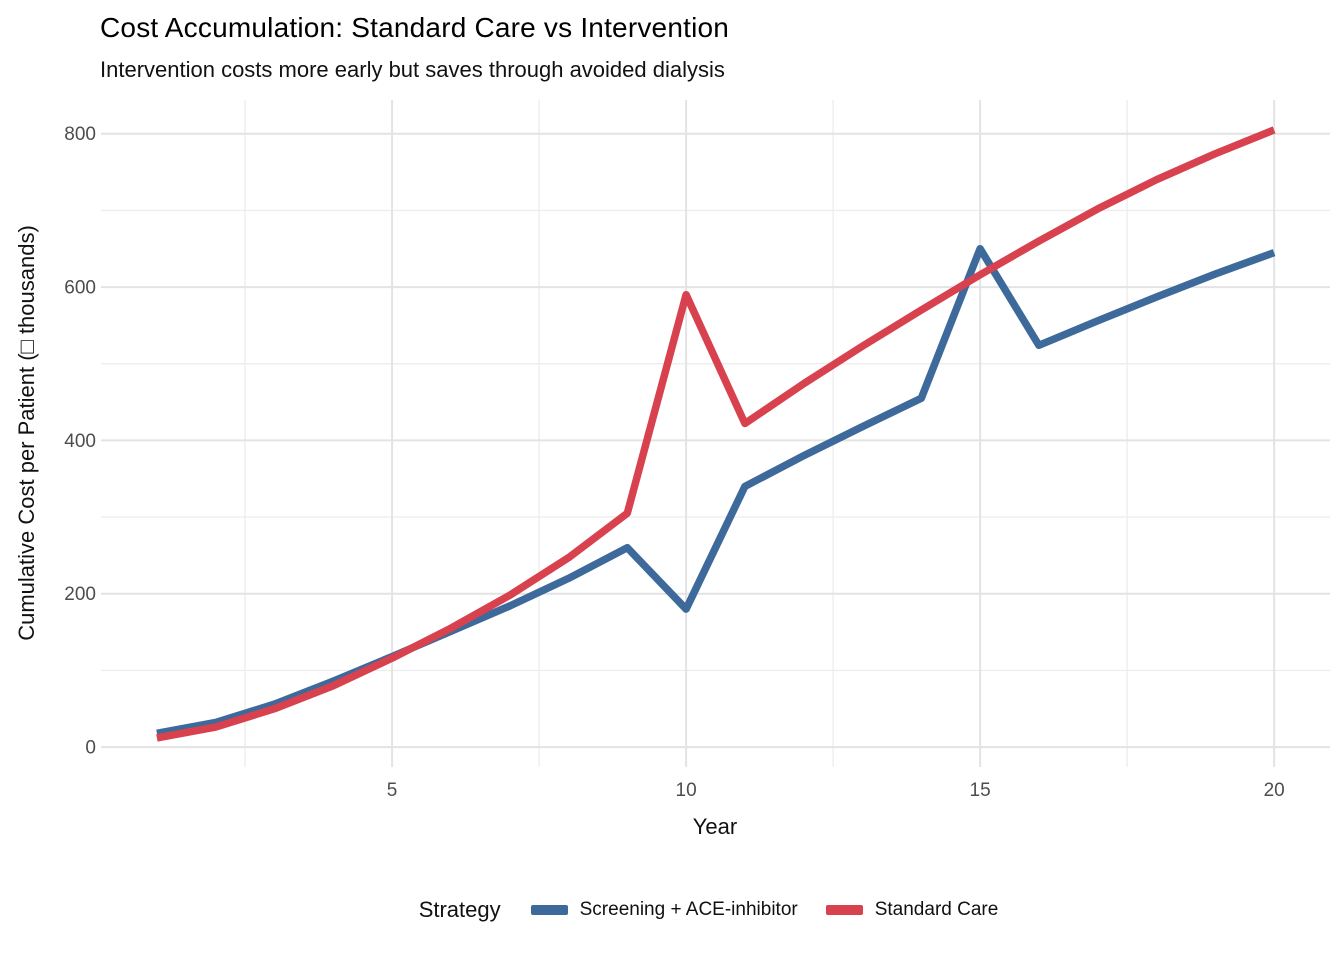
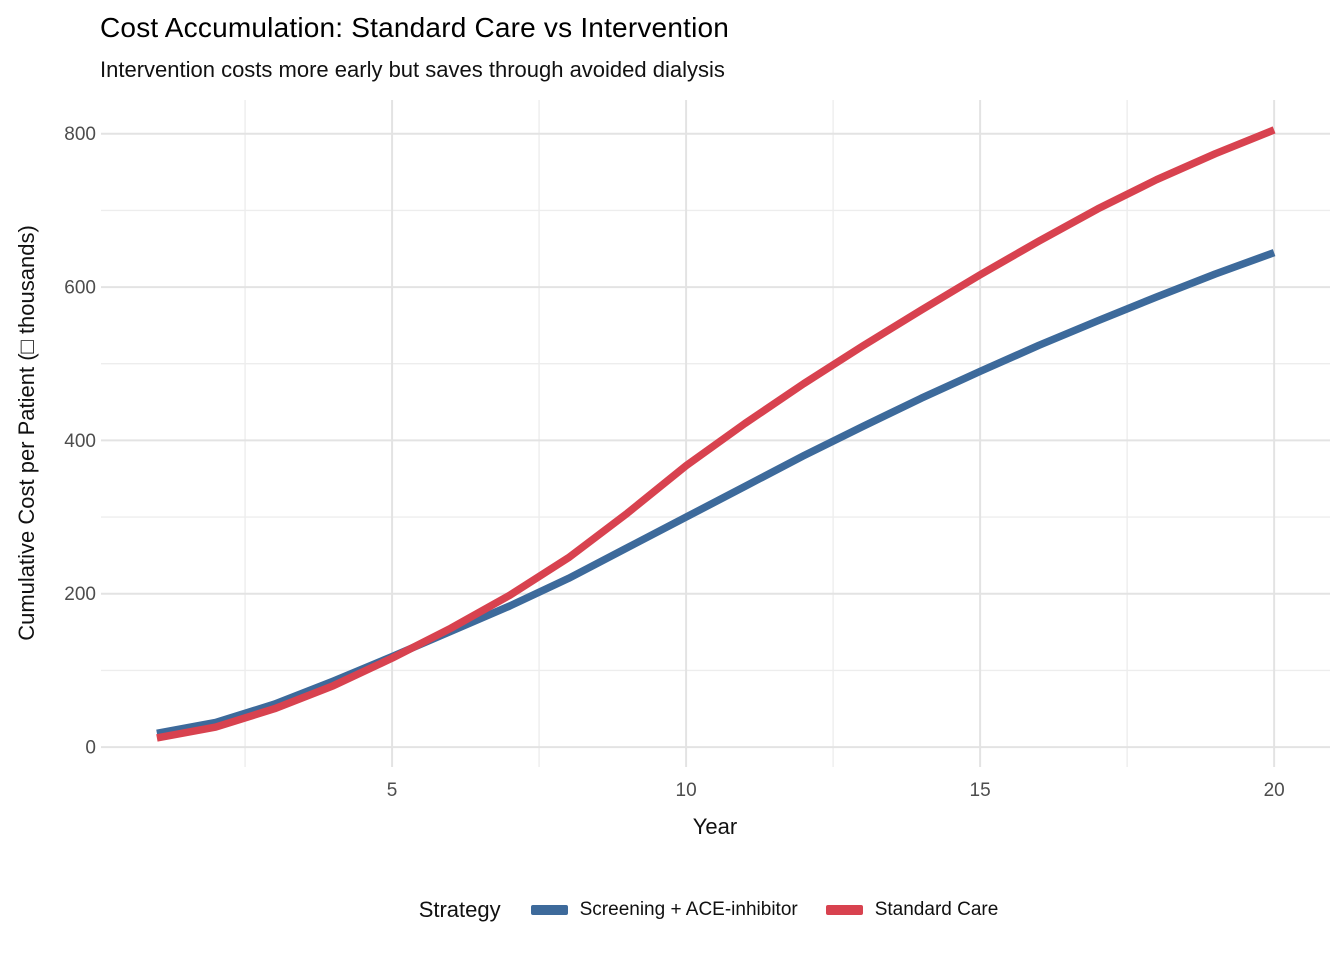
Screening + ACE-inhibitor/10: 180 -> 300
Standard Care/10: 590 -> 370
Screening + ACE-inhibitor/15: 650 -> 490
